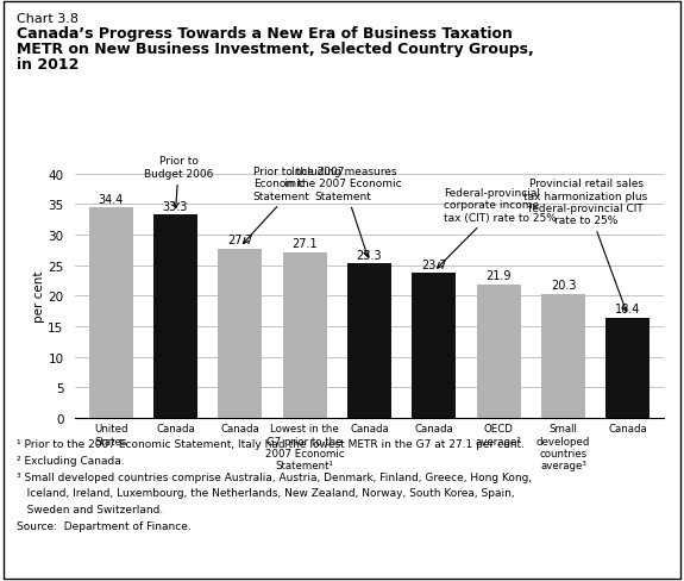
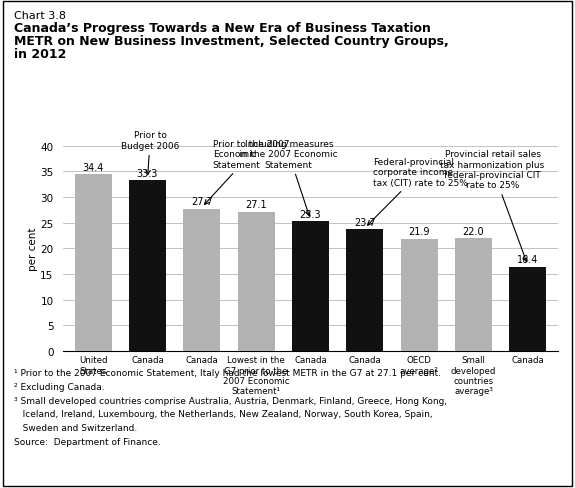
Small developed countries average³: 20.3 -> 22.0
